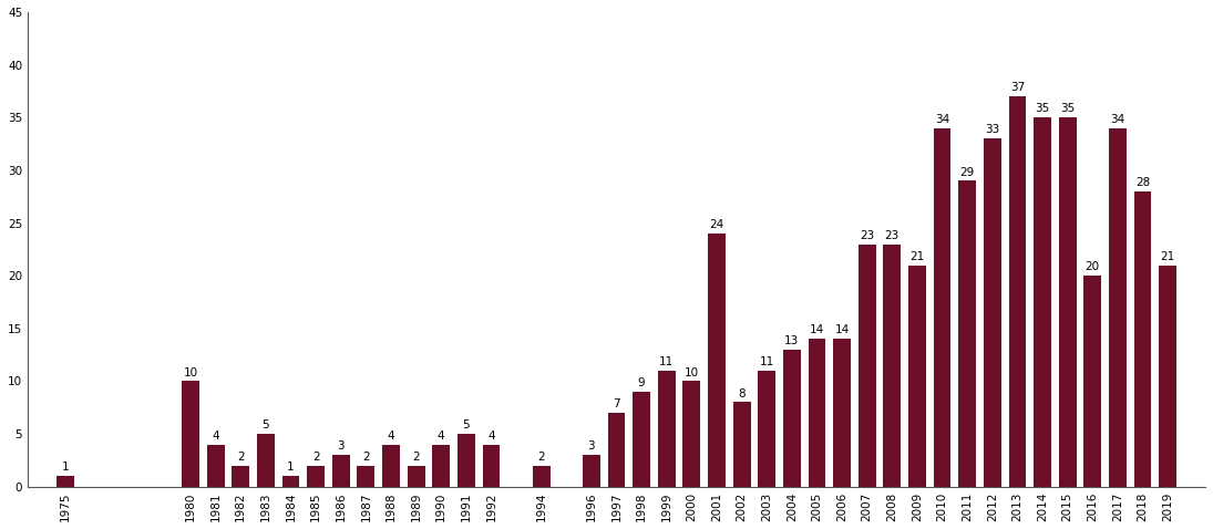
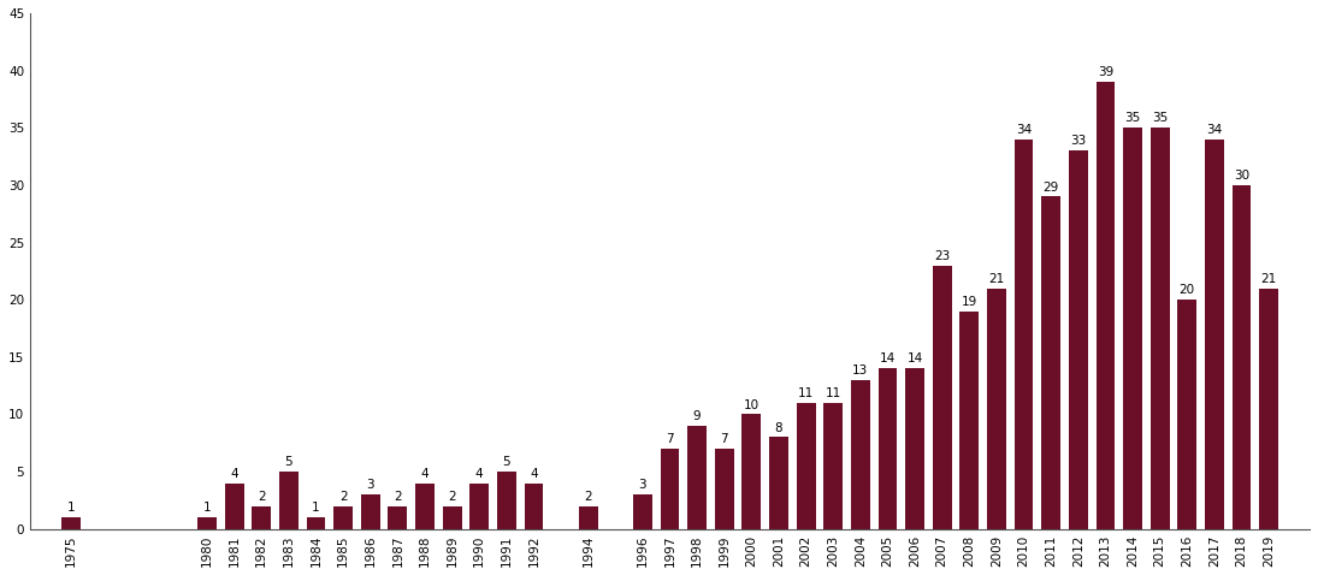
1980: 10 -> 1
1999: 11 -> 7
2001: 24 -> 8
2002: 8 -> 11
2008: 23 -> 19
2013: 37 -> 39
2018: 28 -> 30
